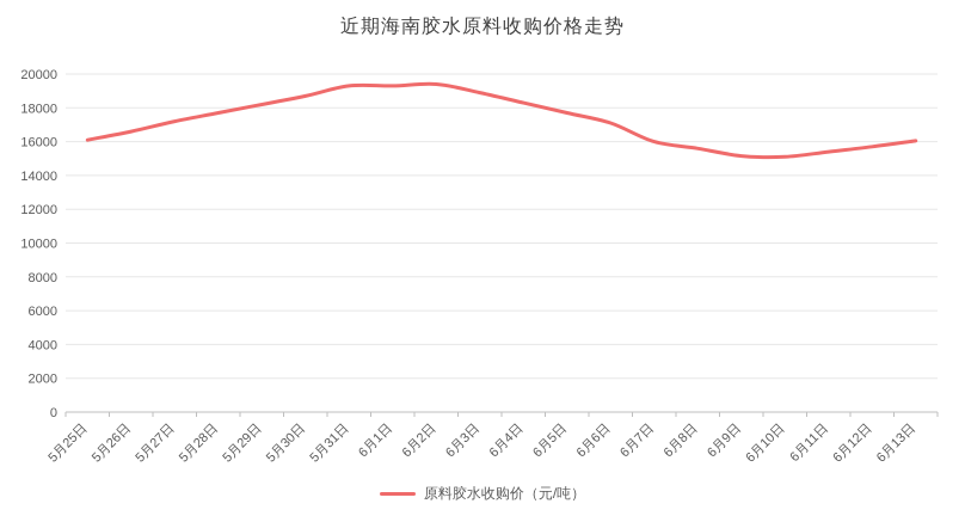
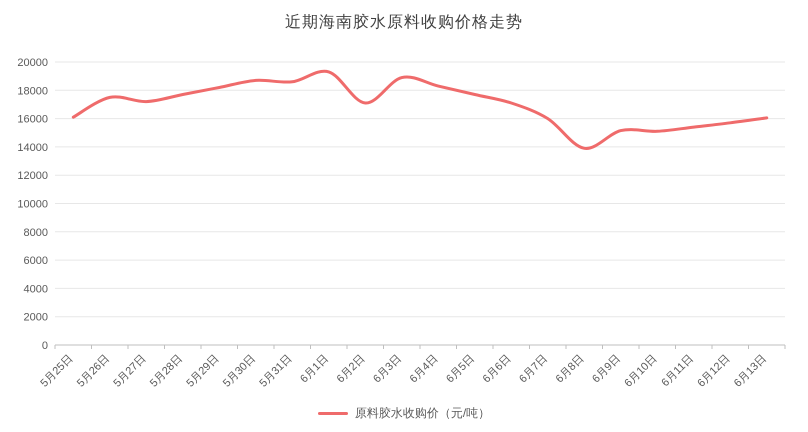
5月26日: 16600 -> 17500
5月31日: 19300 -> 18600
6月2日: 19400 -> 17100
6月8日: 15600 -> 13900
